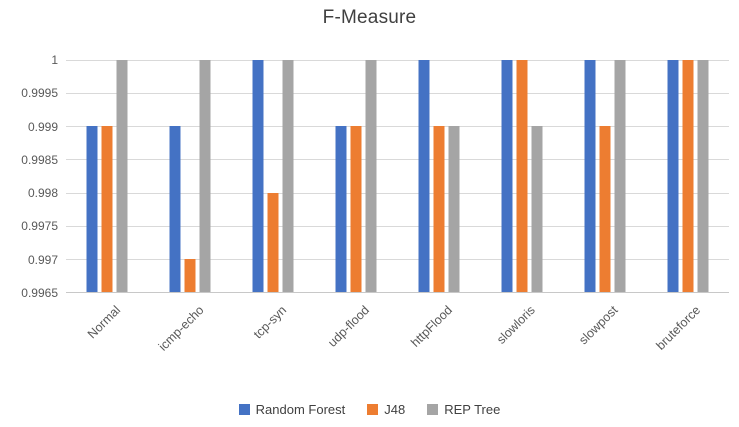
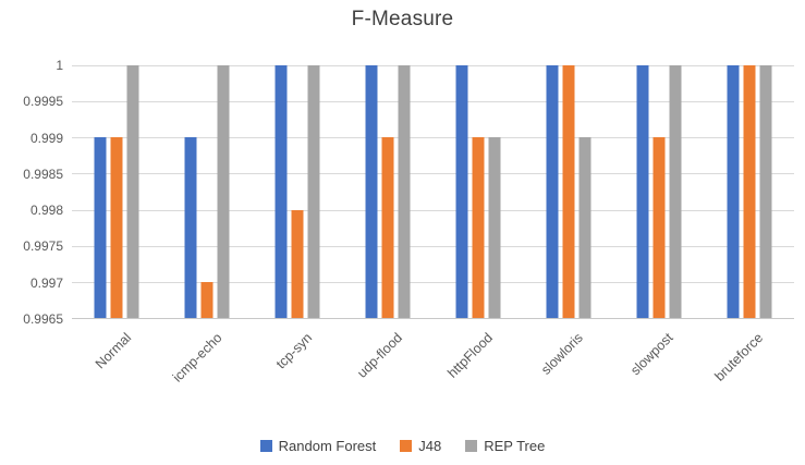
Random Forest/udp-flood: 0.999 -> 1.000
